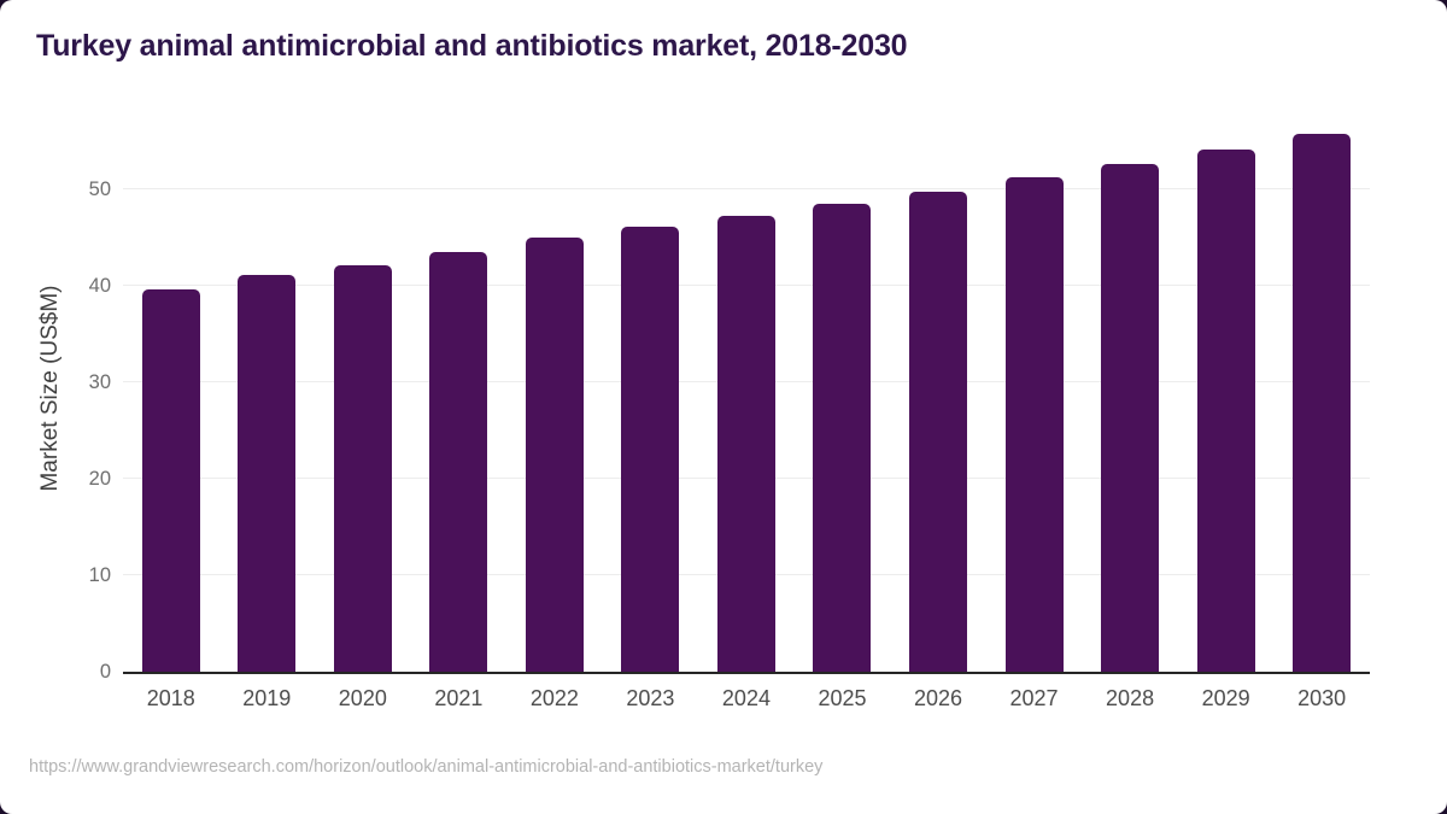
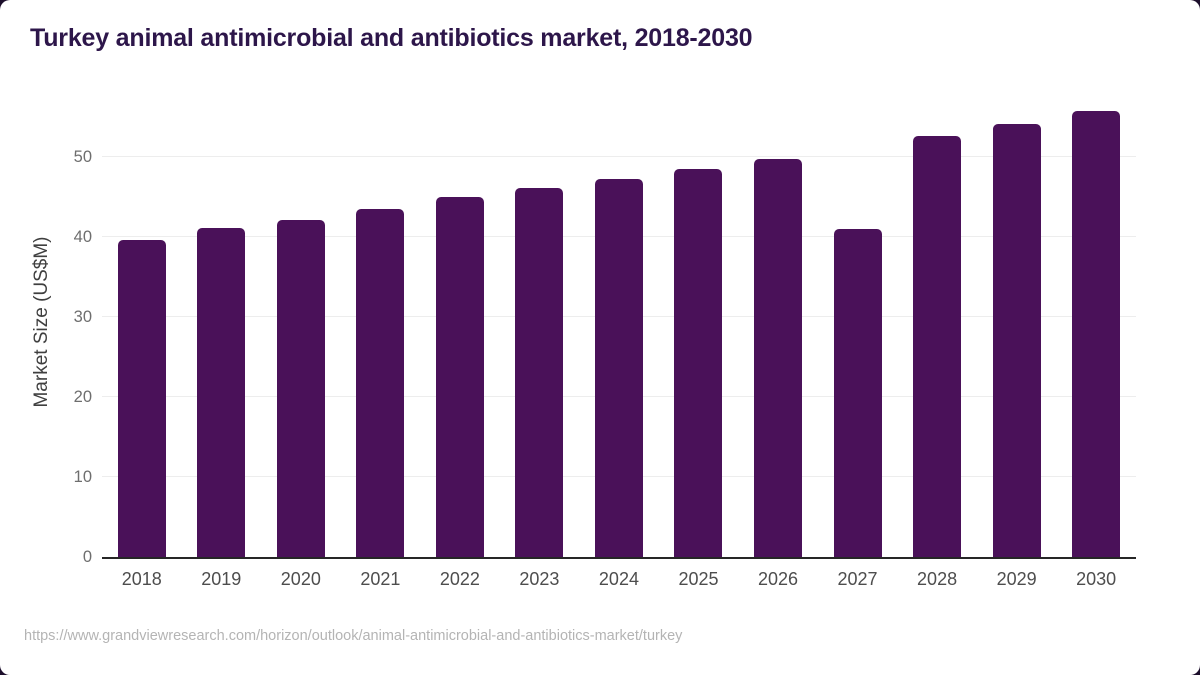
2027: 51 -> 41
